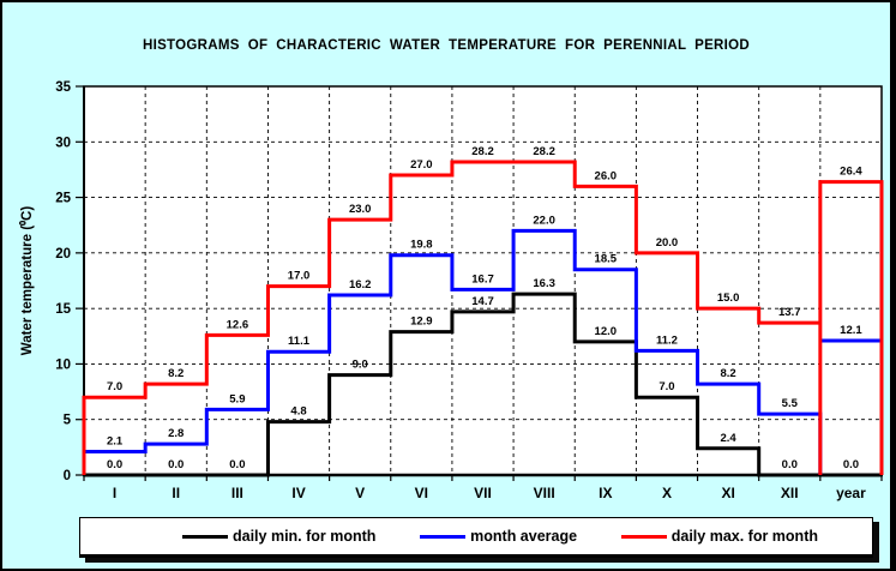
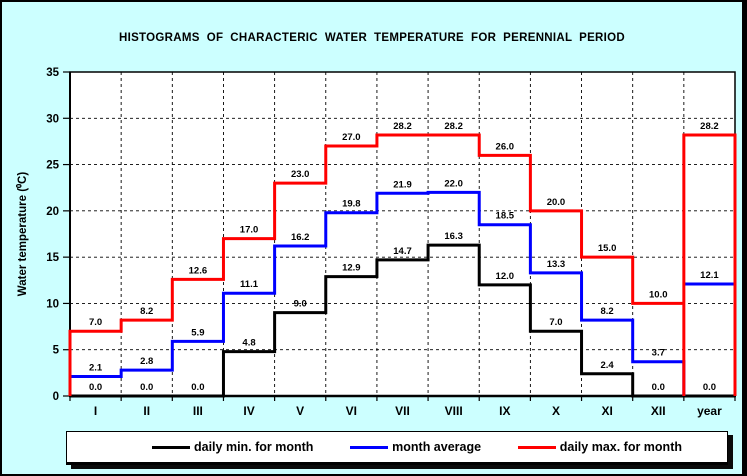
month average/VII: 16.7 -> 21.9
month average/X: 11.2 -> 13.3
month average/XII: 5.5 -> 3.7
daily max. for month/XII: 13.7 -> 10.0
daily max. for month/year: 26.4 -> 28.2
